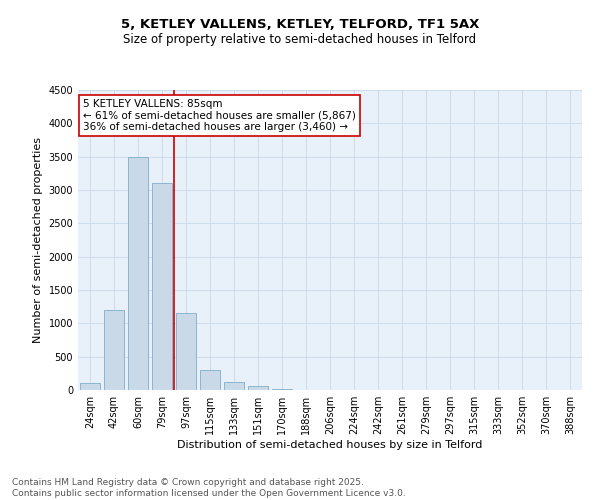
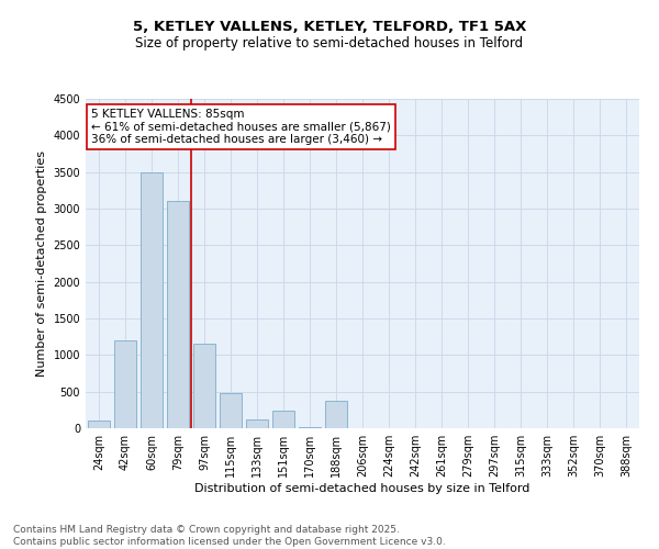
115sqm: 300 -> 480
151sqm: 60 -> 240
188sqm: 0 -> 380
